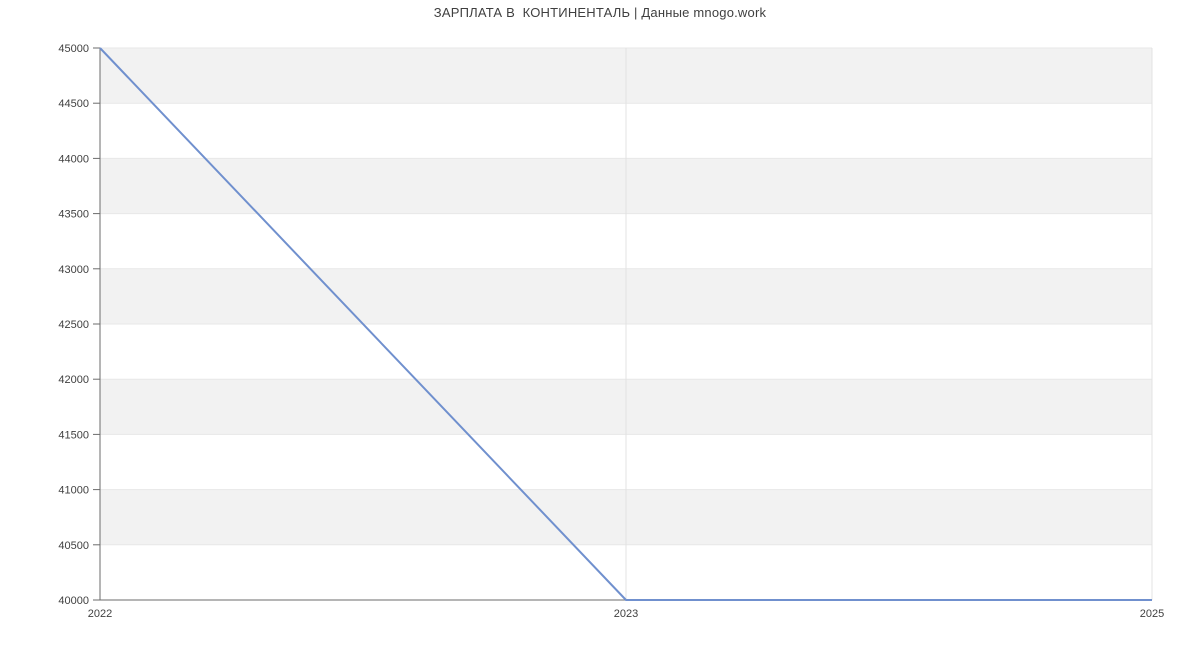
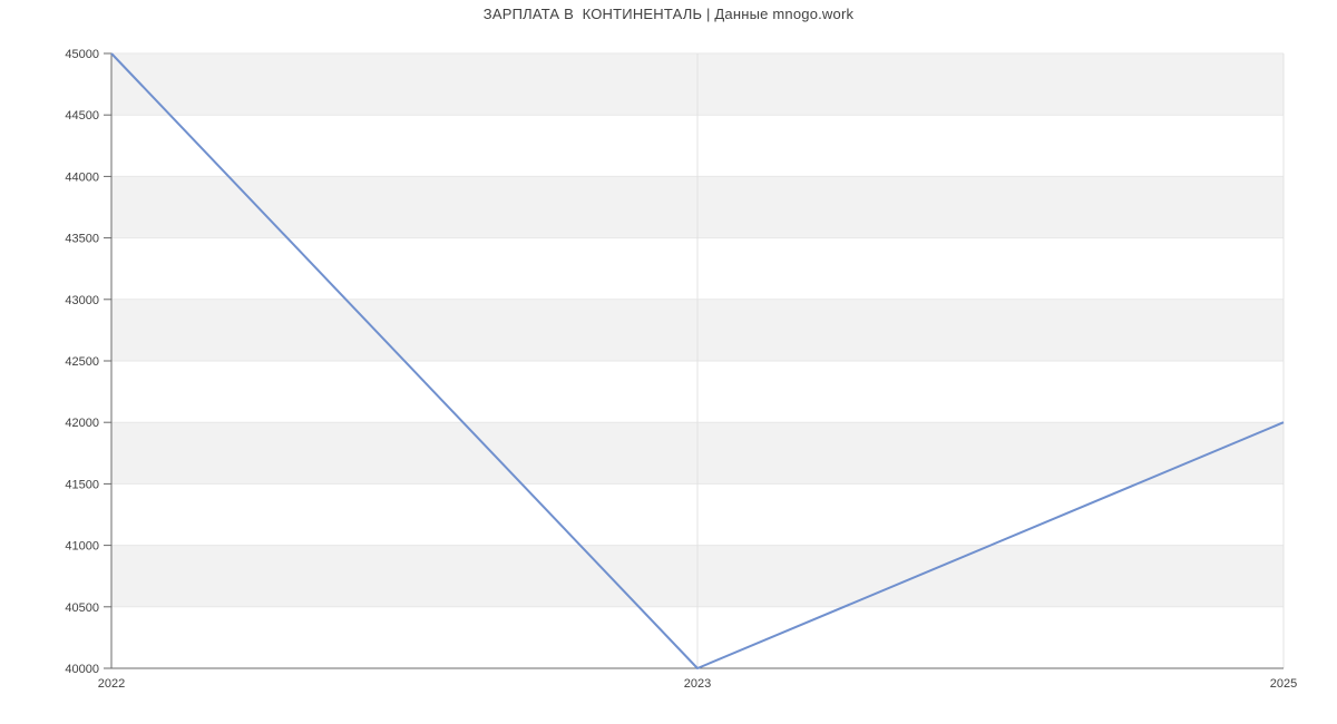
2025: 40000 -> 42000
